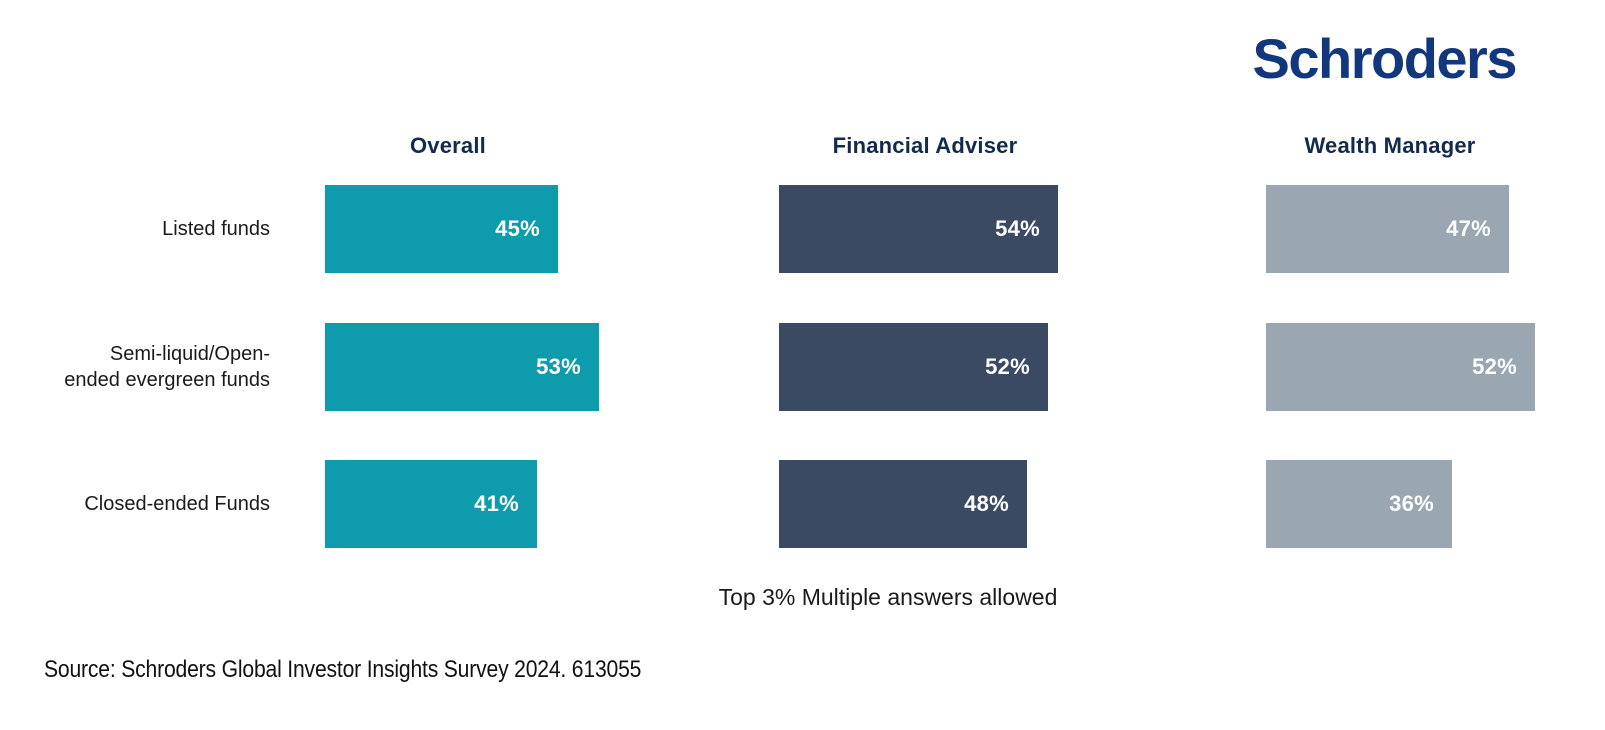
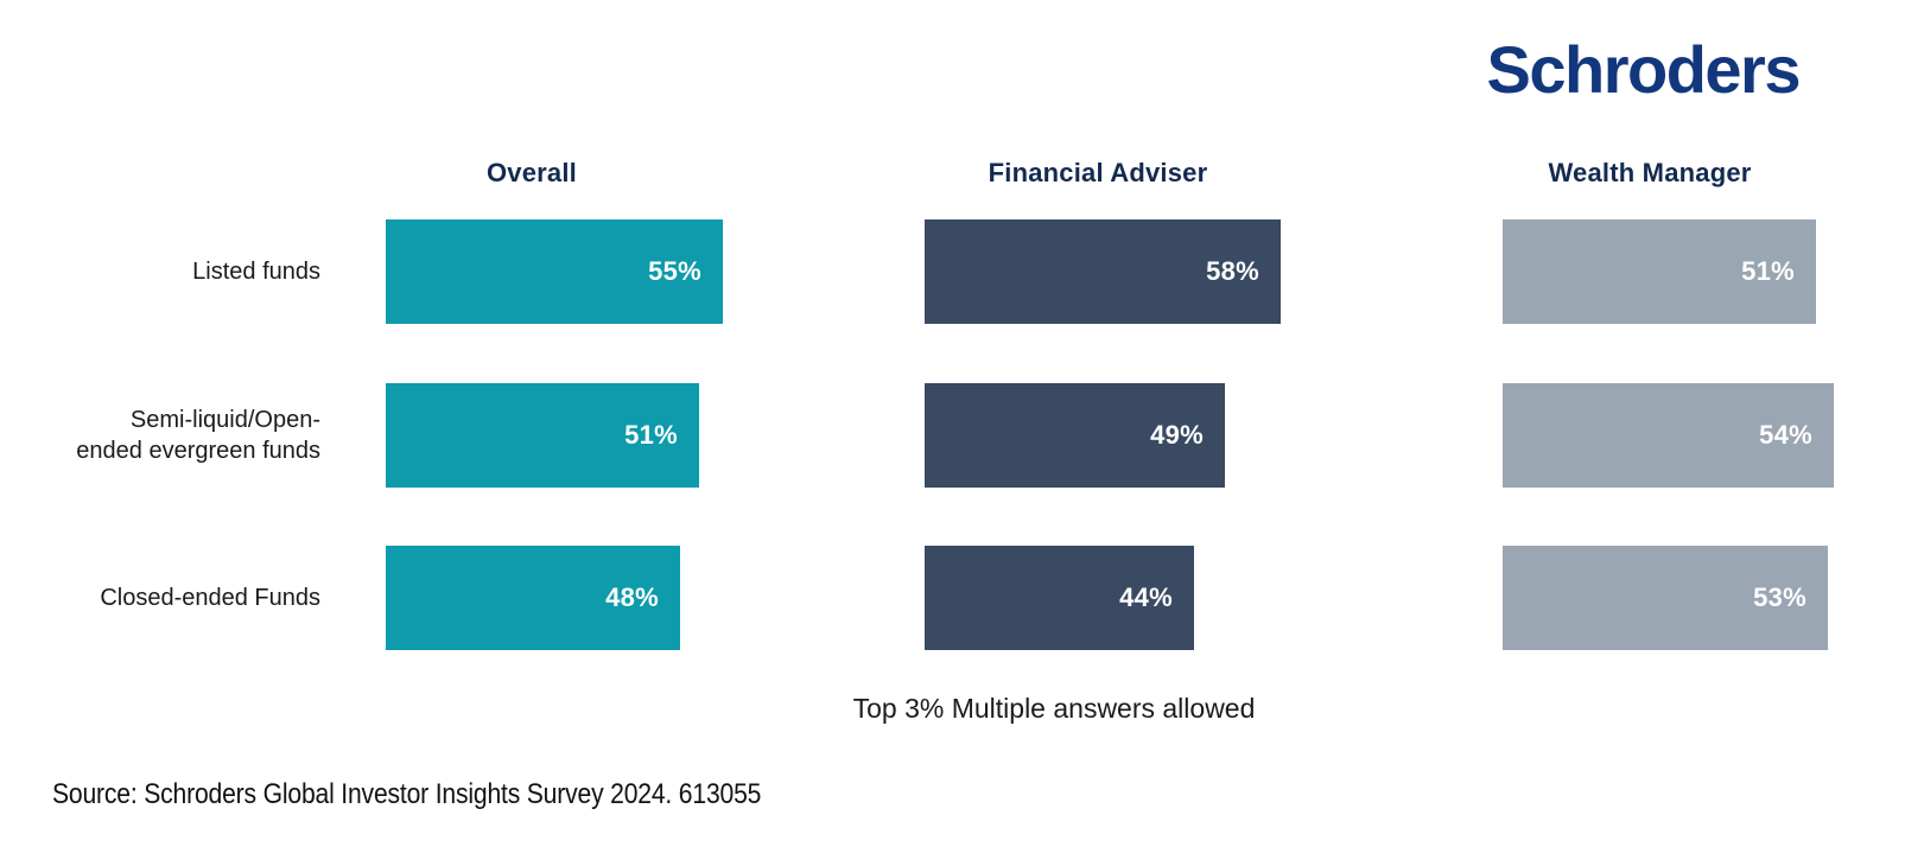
Overall/Listed funds: 45% -> 55%
Financial Adviser/Listed funds: 54% -> 58%
Wealth Manager/Listed funds: 47% -> 51%
Overall/Semi-liquid/Open-ended evergreen funds: 53% -> 51%
Financial Adviser/Semi-liquid/Open-ended evergreen funds: 52% -> 49%
Wealth Manager/Semi-liquid/Open-ended evergreen funds: 52% -> 54%
Overall/Closed-ended Funds: 41% -> 48%
Financial Adviser/Closed-ended Funds: 48% -> 44%
Wealth Manager/Closed-ended Funds: 36% -> 53%
